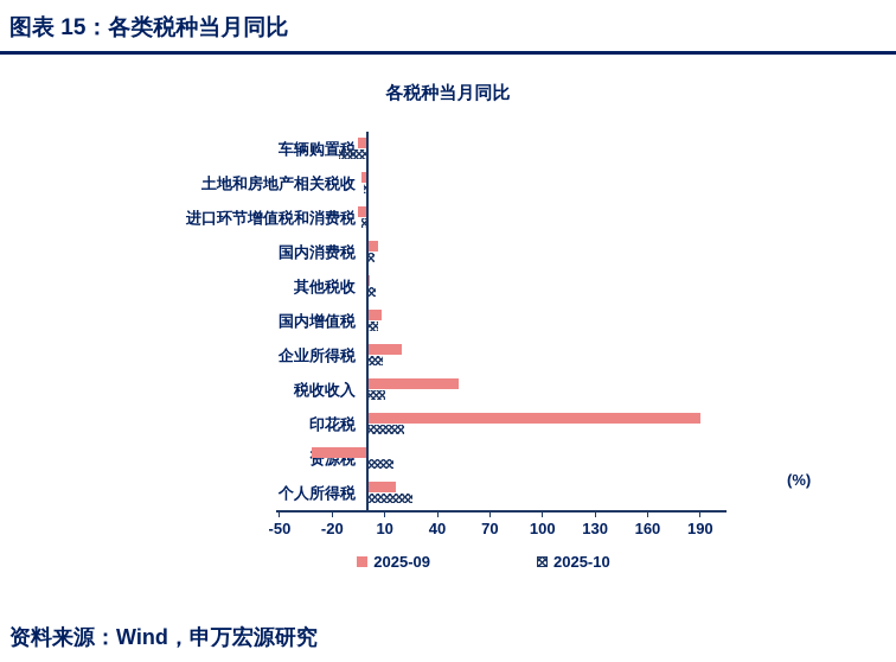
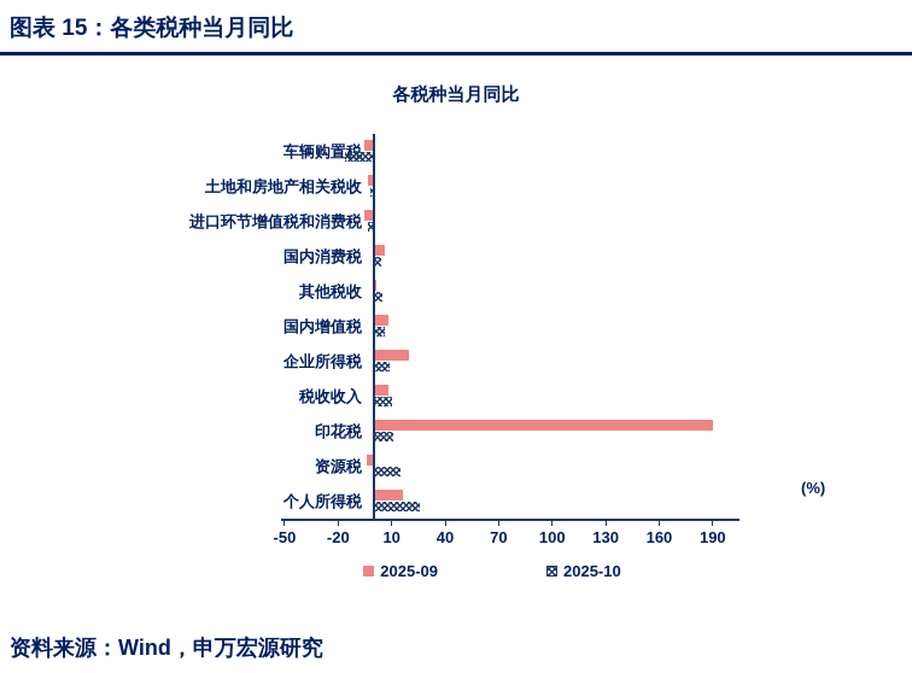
2025-09/税收收入: 52 -> 8
2025-10/印花税: 21 -> 11
2025-09/资源税: -32 -> -4
